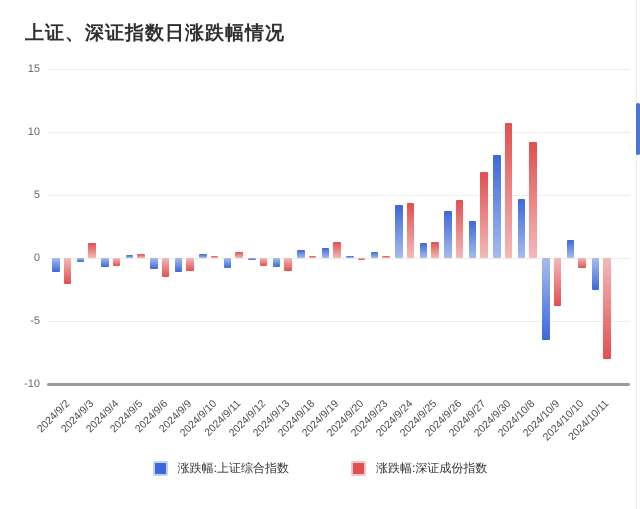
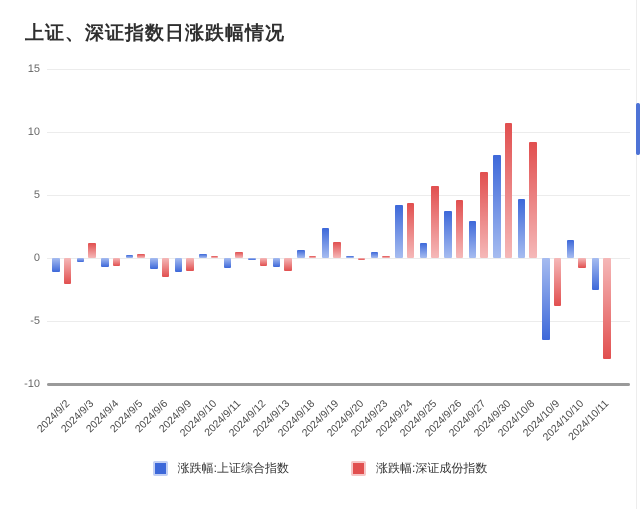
涨跌幅:上证综合指数/2024/9/19: 0.8 -> 2.4
涨跌幅:深证成份指数/2024/9/25: 1.3 -> 5.7
